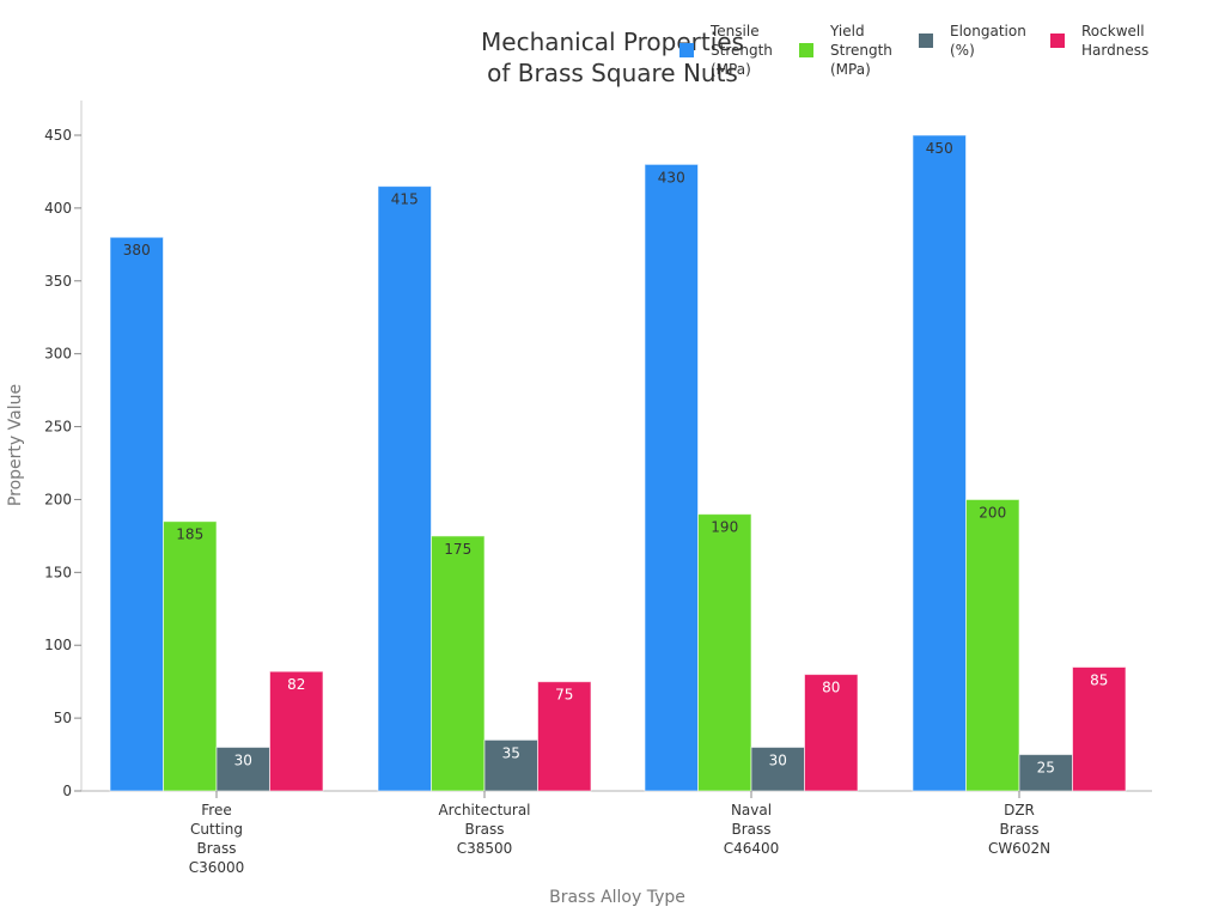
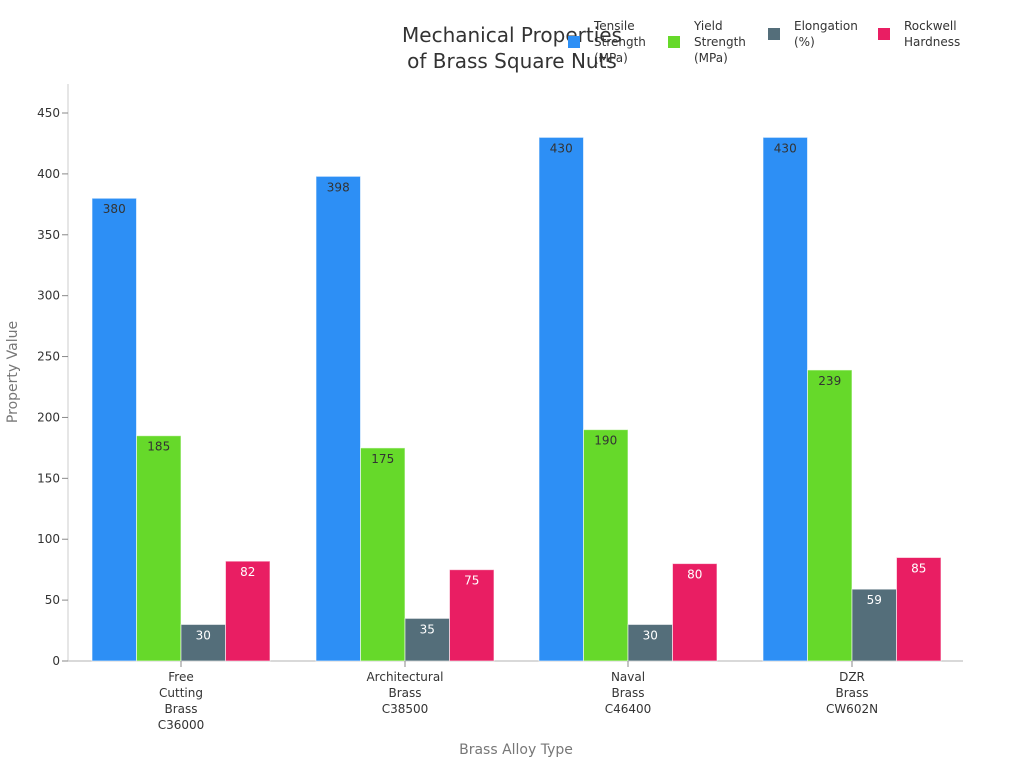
Tensile Strength (MPa)/Architectural Brass C38500: 415 -> 398
Tensile Strength (MPa)/DZR Brass CW602N: 450 -> 430
Yield Strength (MPa)/DZR Brass CW602N: 200 -> 239
Elongation (%)/DZR Brass CW602N: 25 -> 59
